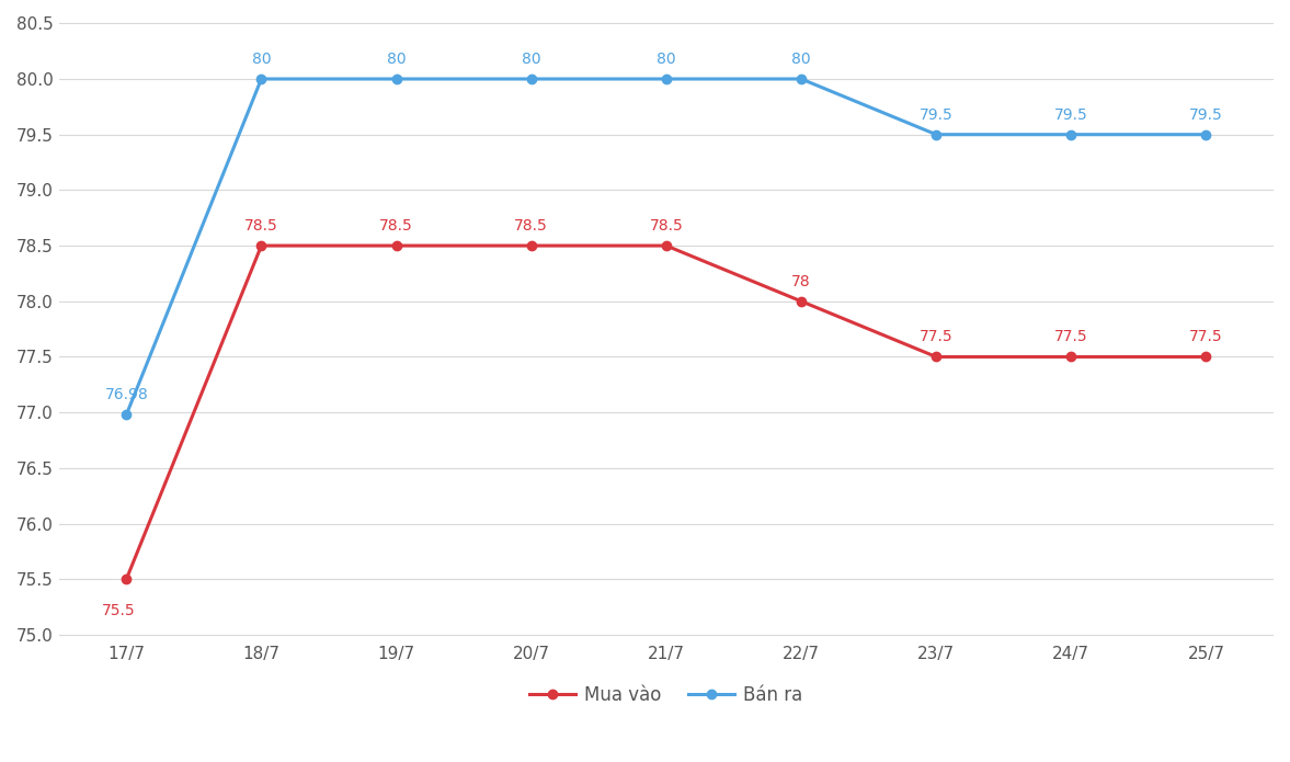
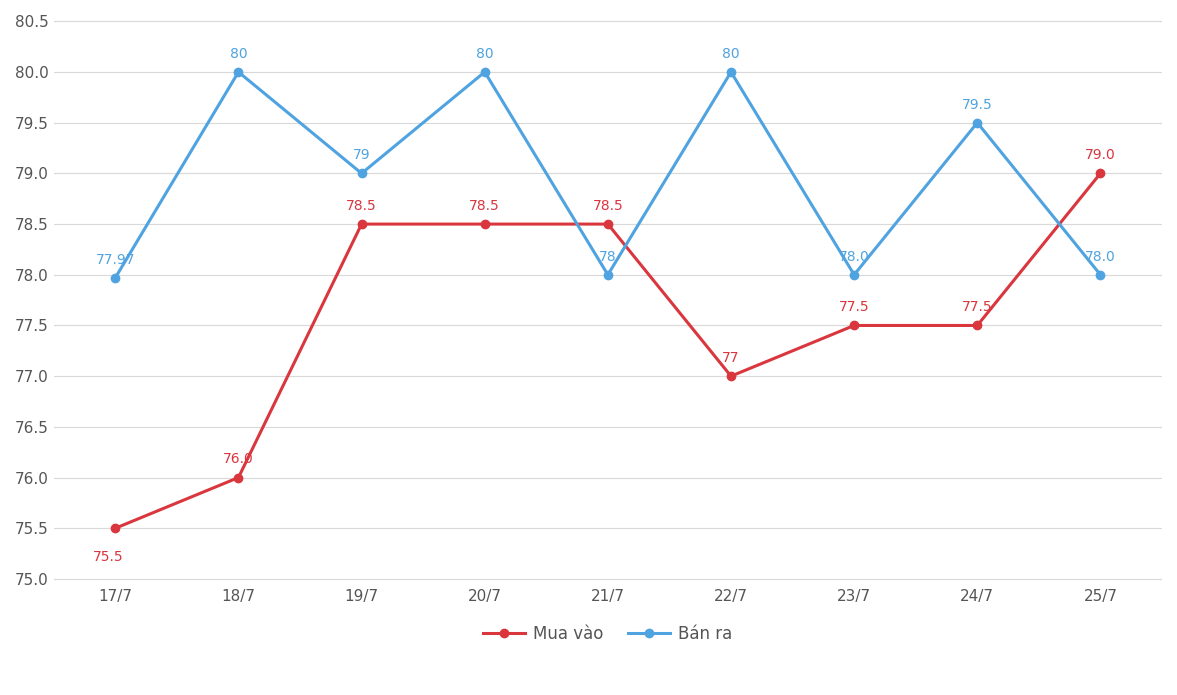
Bán ra/17/7: 76.98 -> 77.97
Mua vào/18/7: 78.5 -> 76.0
Bán ra/19/7: 80 -> 79
Bán ra/21/7: 80 -> 78
Mua vào/22/7: 78 -> 77
Bán ra/23/7: 79.5 -> 78.0
Mua vào/25/7: 77.5 -> 79.0
Bán ra/25/7: 79.5 -> 78.0
